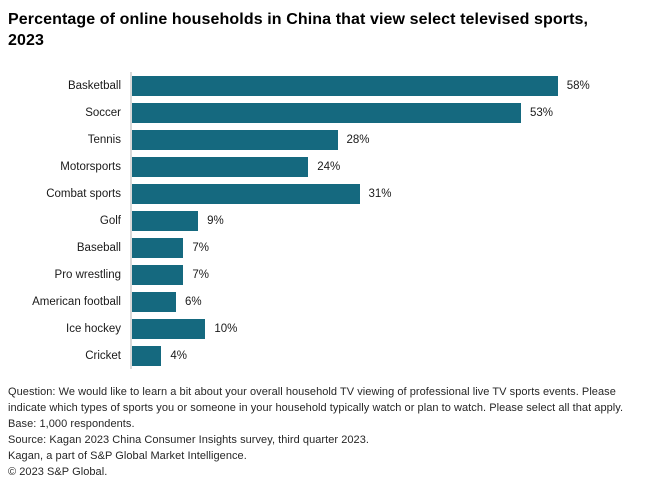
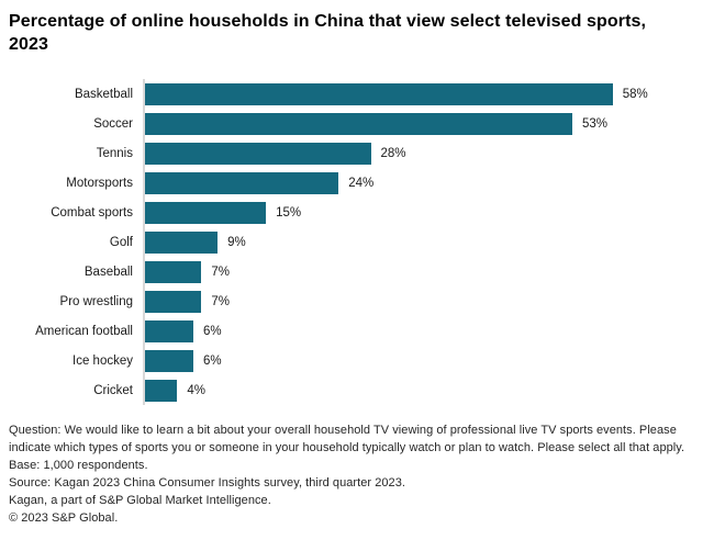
Combat sports: 31% -> 15%
Ice hockey: 10% -> 6%
